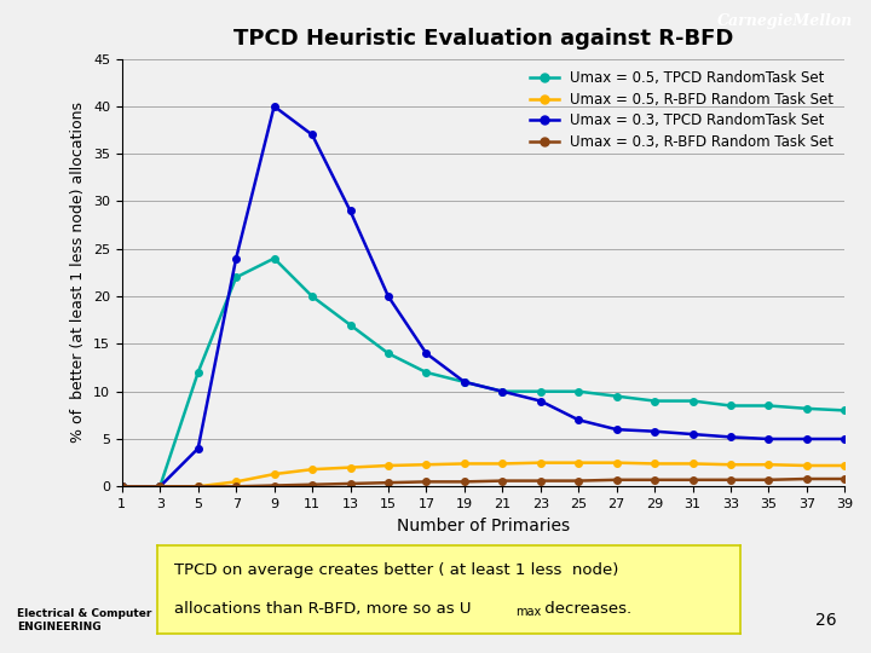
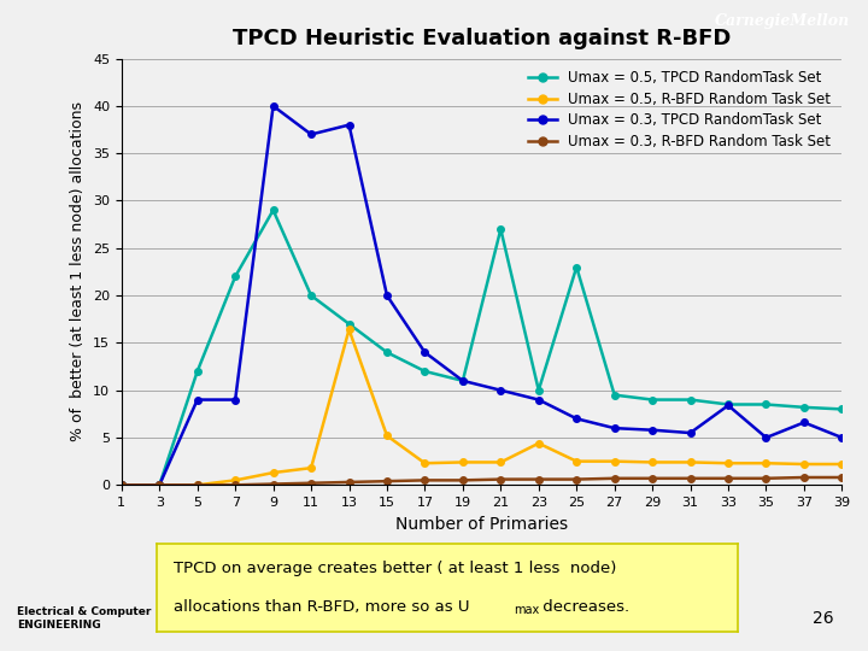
Umax = 0.3, TPCD RandomTask Set/5: 4.0 -> 9.0
Umax = 0.3, TPCD RandomTask Set/7: 24.0 -> 9.0
Umax = 0.5, TPCD RandomTask Set/9: 24.0 -> 29.0
Umax = 0.5, R-BFD Random Task Set/13: 2.0 -> 16.4
Umax = 0.3, TPCD RandomTask Set/13: 29.0 -> 38.0
Umax = 0.5, R-BFD Random Task Set/15: 2.2 -> 5.2
Umax = 0.5, TPCD RandomTask Set/21: 10.0 -> 27.0
Umax = 0.5, R-BFD Random Task Set/23: 2.5 -> 4.4
Umax = 0.5, TPCD RandomTask Set/25: 10.0 -> 23.0
Umax = 0.3, TPCD RandomTask Set/33: 5.2 -> 8.4
Umax = 0.3, TPCD RandomTask Set/37: 5.0 -> 6.6
